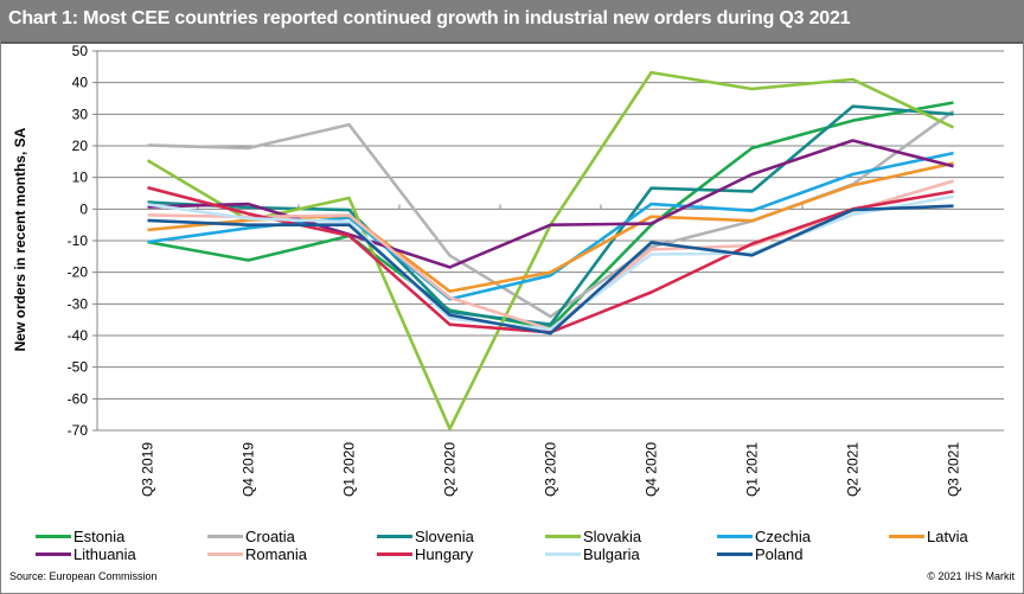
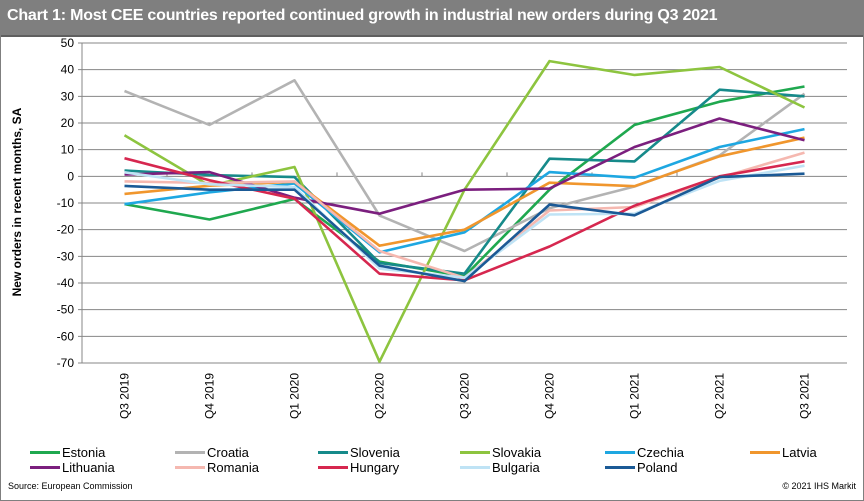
Croatia/Q3 2019: 20 -> 32
Croatia/Q1 2020: 27 -> 36
Lithuania/Q2 2020: -18 -> -14
Croatia/Q3 2020: -34 -> -28
